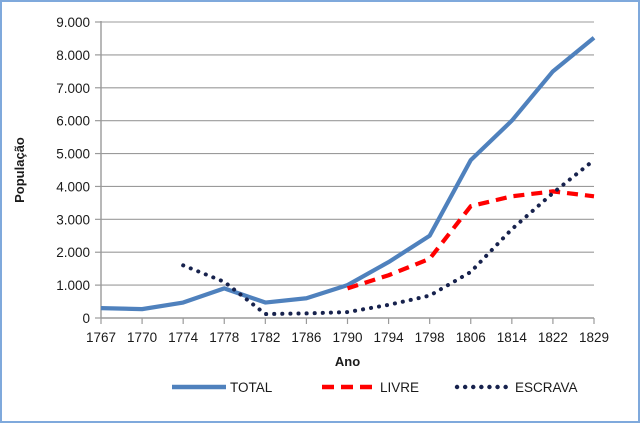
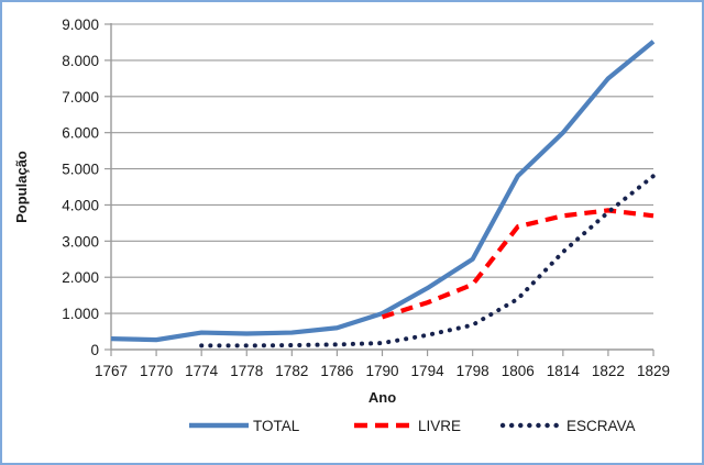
ESCRAVA/1774: 1600 -> 100
TOTAL/1778: 900 -> 400
ESCRAVA/1778: 1100 -> 100
